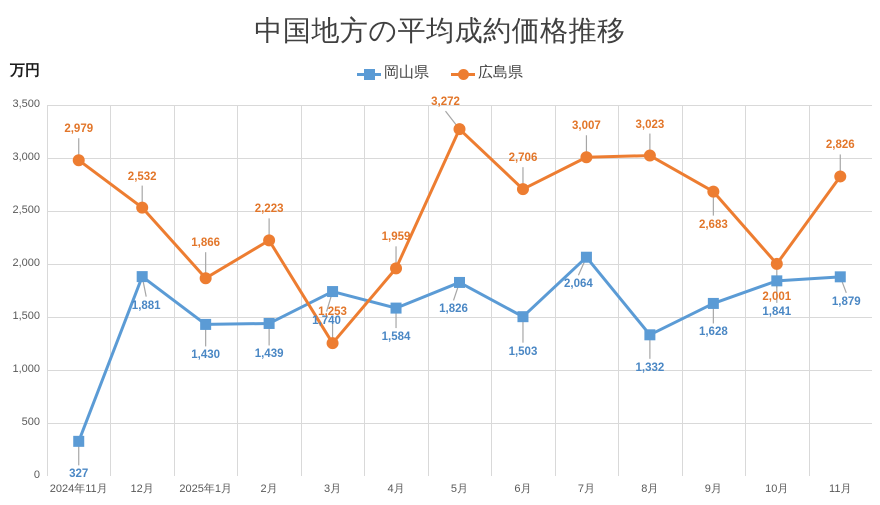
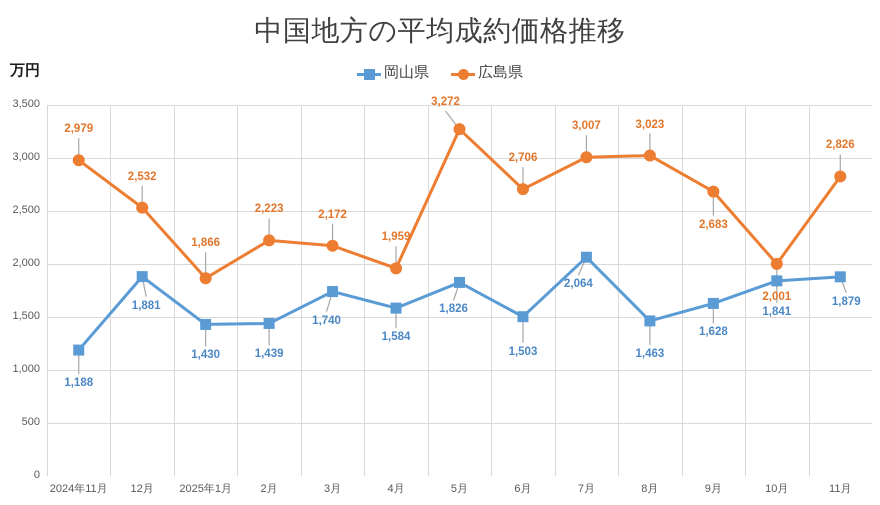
岡山県/2024年11月: 327 -> 1,188
広島県/3月: 1,253 -> 2,172
岡山県/8月: 1,332 -> 1,463
